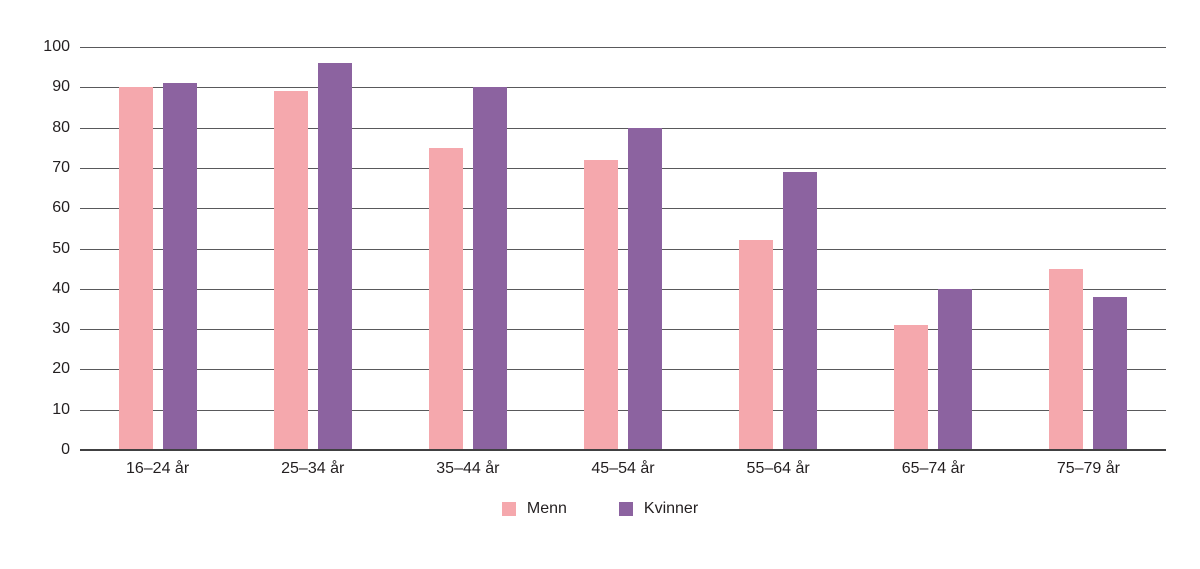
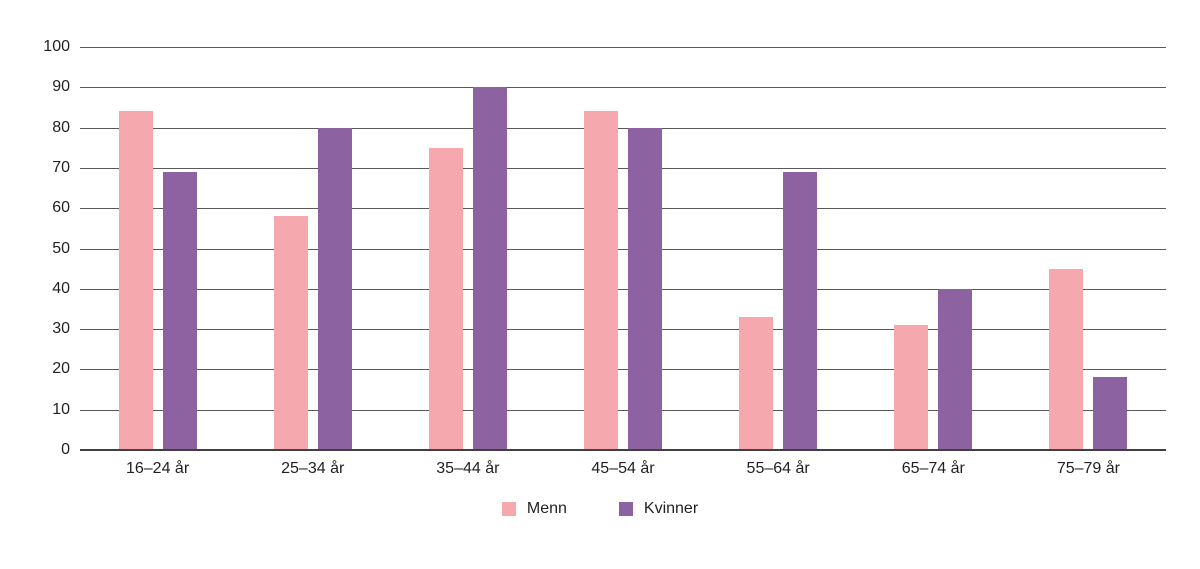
Menn/16–24 år: 90 -> 84
Kvinner/16–24 år: 91 -> 69
Menn/25–34 år: 89 -> 58
Kvinner/25–34 år: 96 -> 80
Menn/45–54 år: 72 -> 84
Menn/55–64 år: 52 -> 33
Kvinner/75–79 år: 38 -> 18
